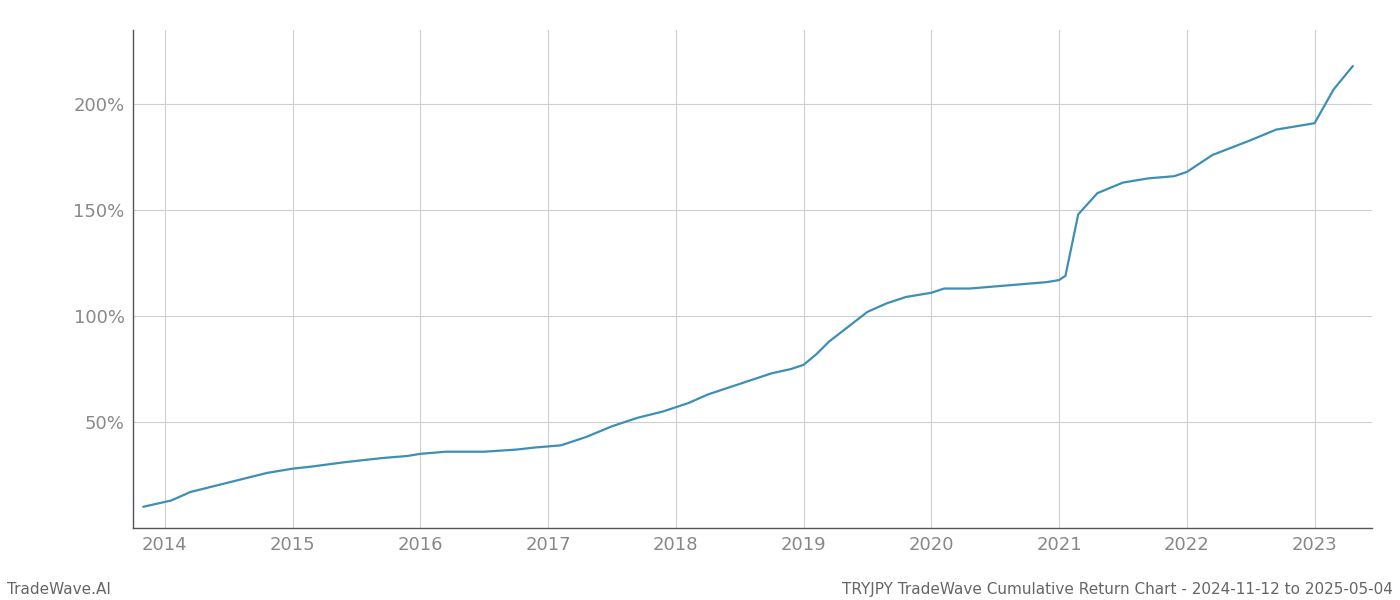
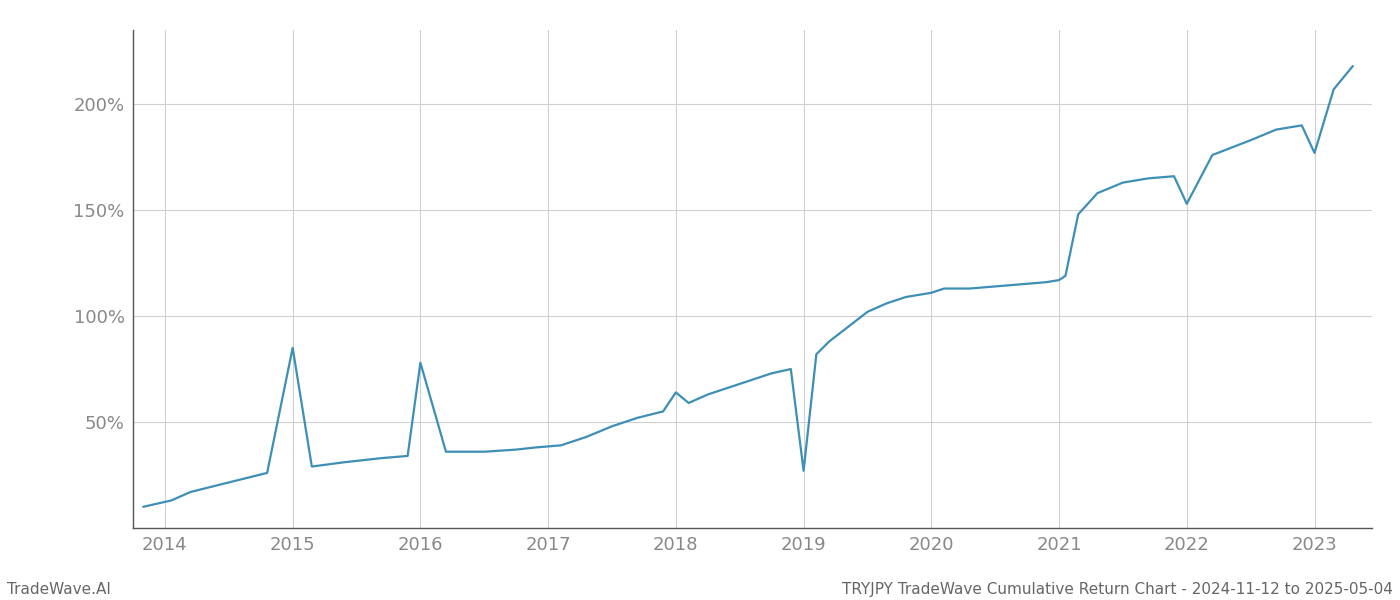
2015: 28% -> 85%
2016: 35% -> 78%
2018: 57% -> 64%
2019: 77% -> 27%
2022: 168% -> 153%
2023: 191% -> 177%
